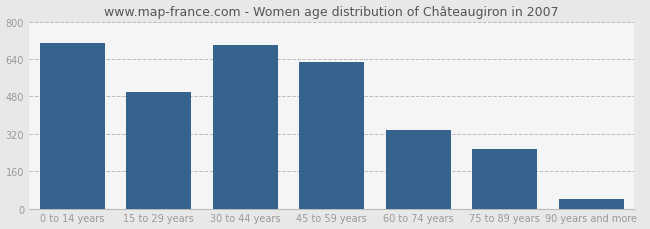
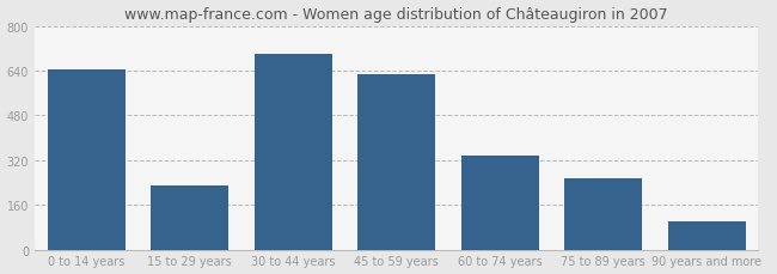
0 to 14 years: 710 -> 645
15 to 29 years: 500 -> 230
90 years and more: 40 -> 100
